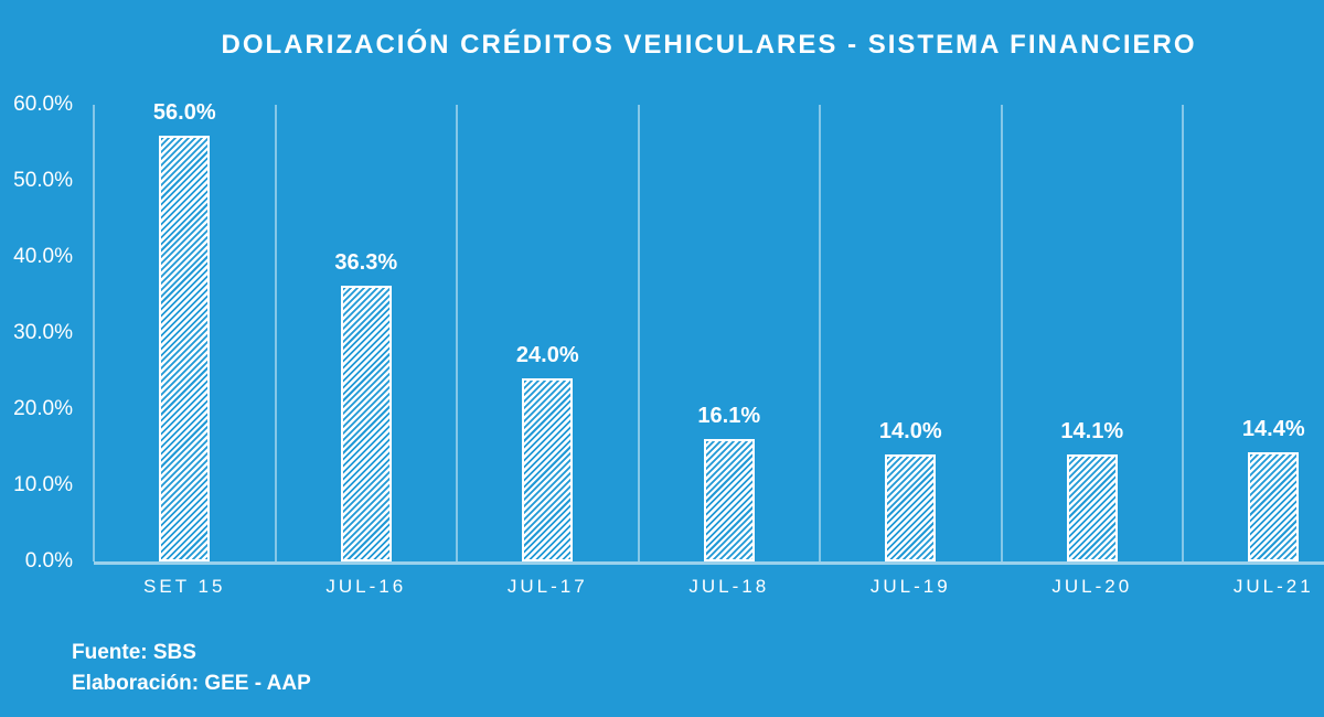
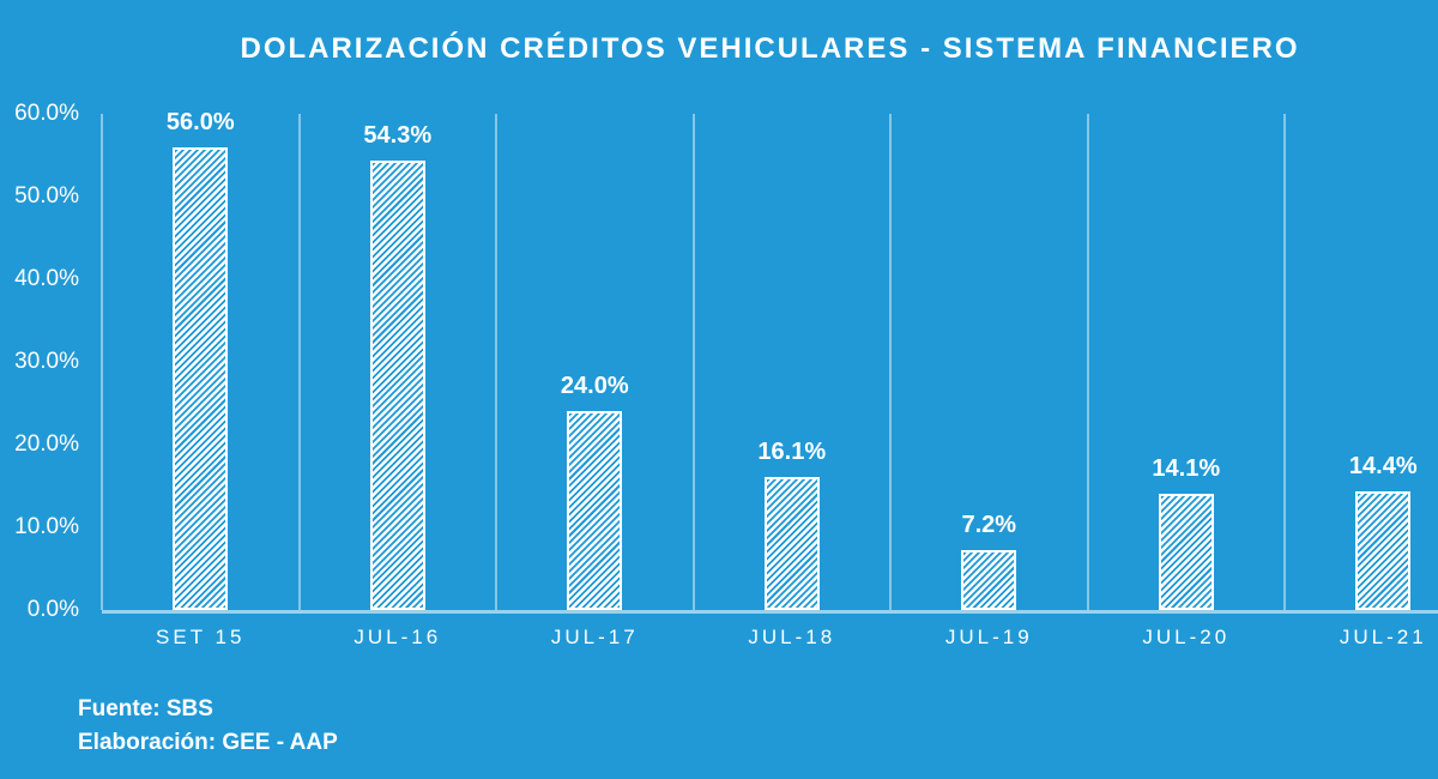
JUL-16: 36.3% -> 54.3%
JUL-19: 14.0% -> 7.2%
